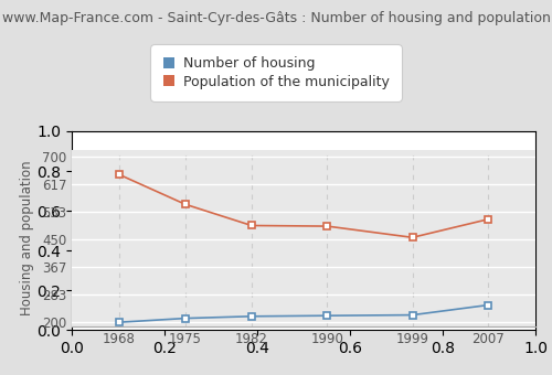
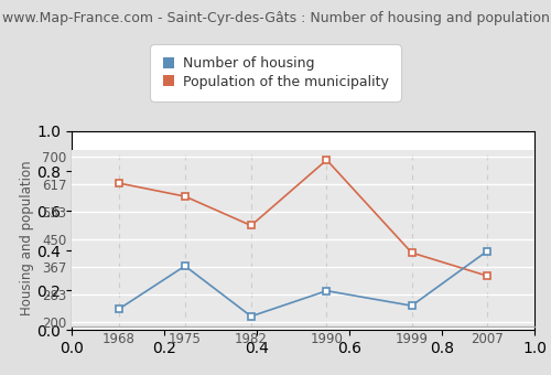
Number of housing/1968: 200 -> 240
Population of the municipality/1968: 646 -> 620
Number of housing/1975: 212 -> 370
Population of the municipality/1975: 556 -> 580
Number of housing/1990: 220 -> 295
Population of the municipality/1990: 490 -> 690
Number of housing/1999: 222 -> 250
Population of the municipality/1999: 456 -> 410
Number of housing/2007: 252 -> 415
Population of the municipality/2007: 511 -> 340
